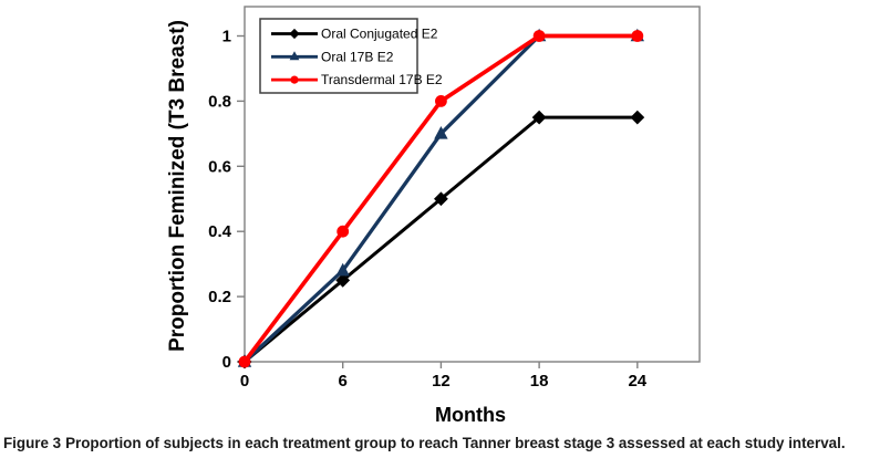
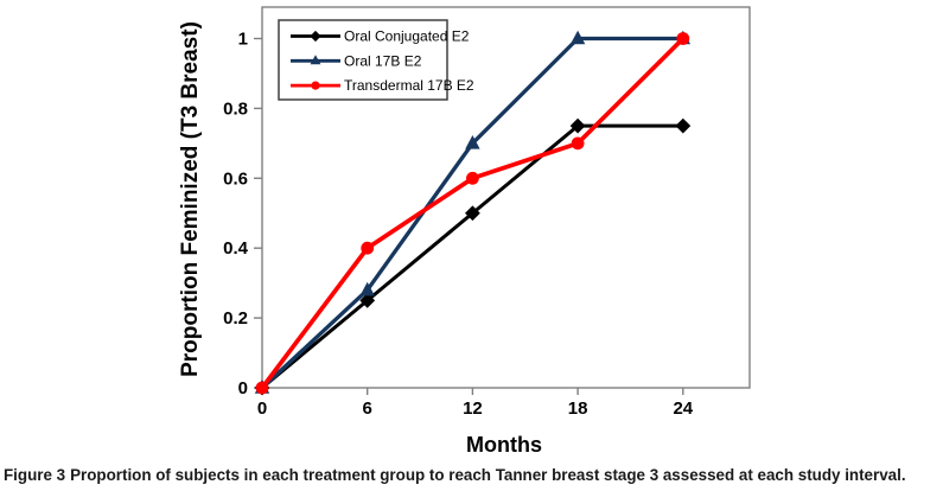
Transdermal 17B E2/12: 0.8 -> 0.6
Transdermal 17B E2/18: 1.0 -> 0.7
